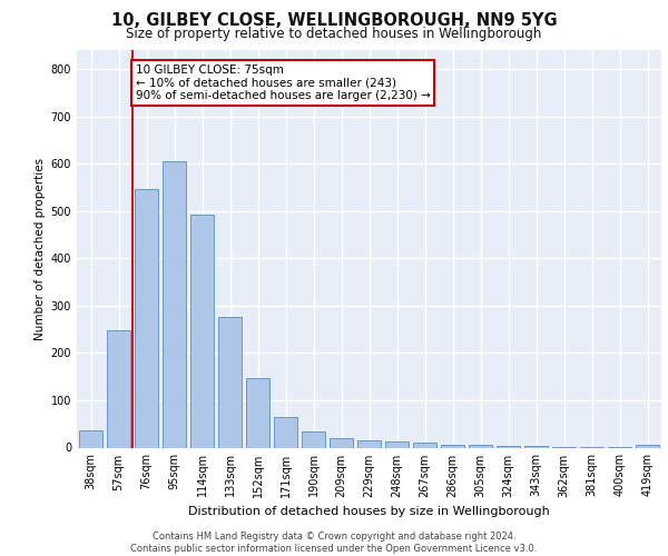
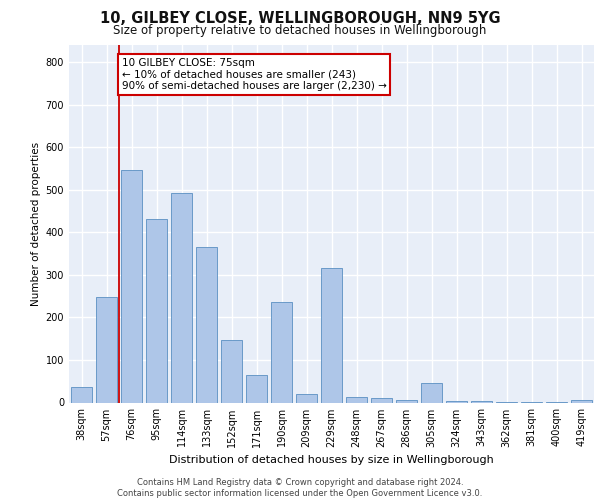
95sqm: 606 -> 430
133sqm: 277 -> 365
190sqm: 33 -> 235
229sqm: 15 -> 315
305sqm: 5 -> 45
